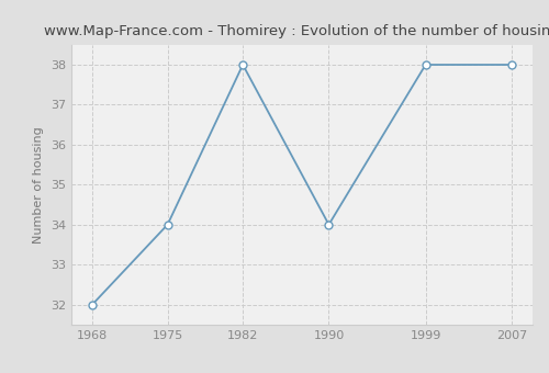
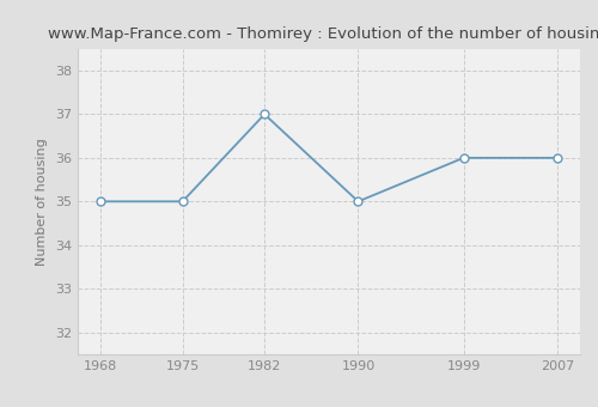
1968: 32 -> 35
1975: 34 -> 35
1982: 38 -> 37
1990: 34 -> 35
1999: 38 -> 36
2007: 38 -> 36
